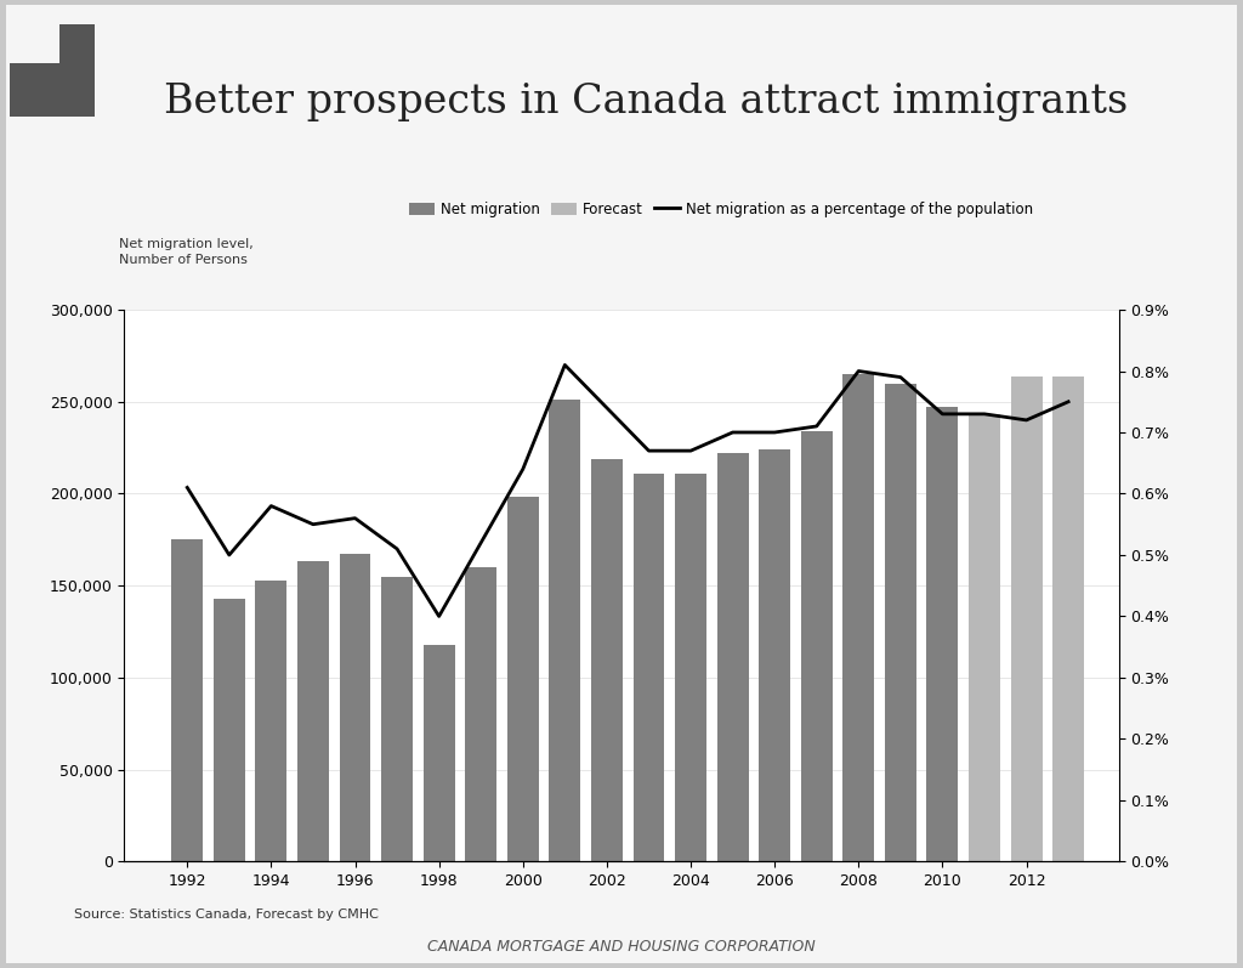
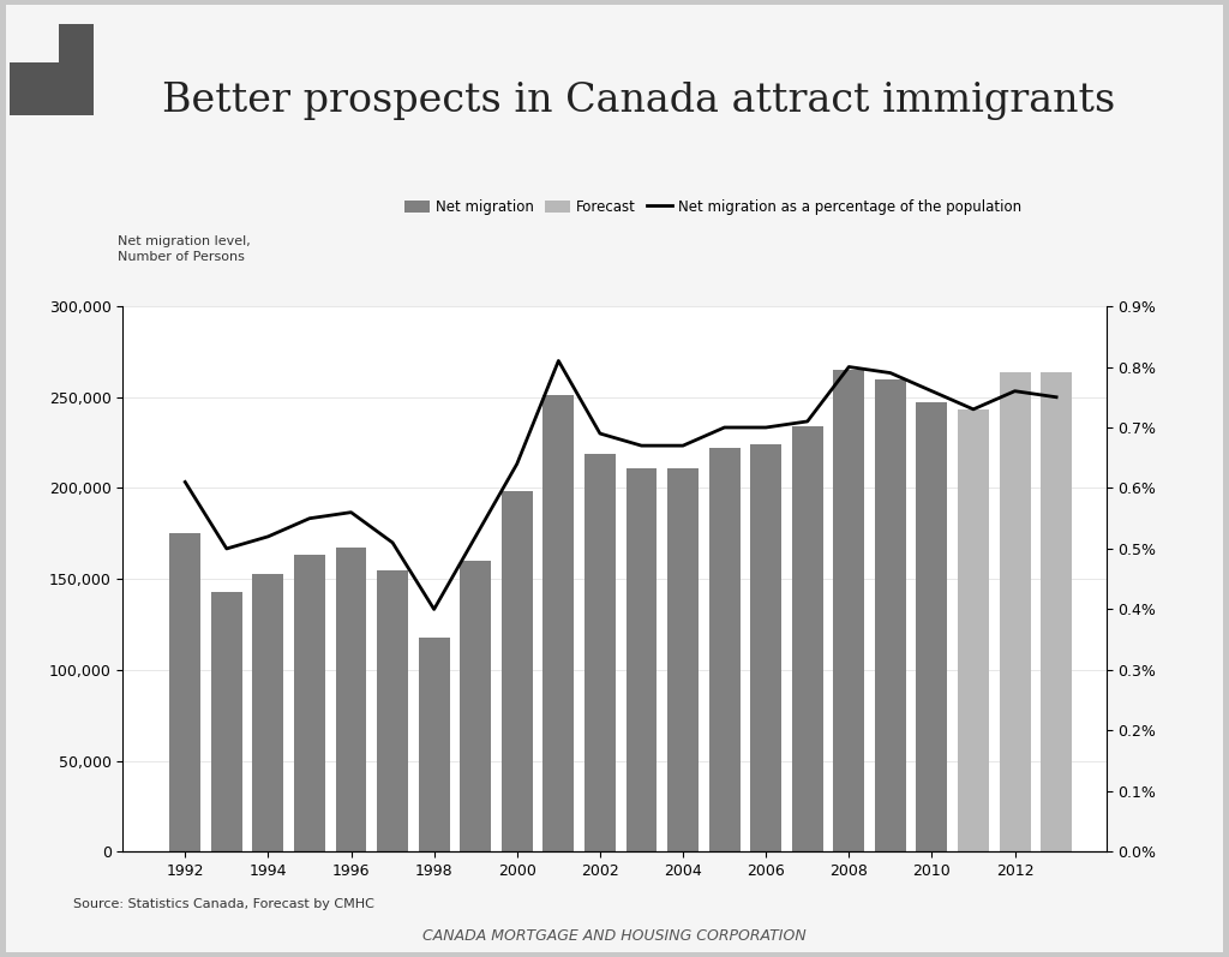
Net migration as a percentage of the population/1994: 0.58% -> 0.52%
Net migration as a percentage of the population/2002: 0.74% -> 0.69%
Net migration as a percentage of the population/2010: 0.73% -> 0.76%
Net migration as a percentage of the population/2012: 0.72% -> 0.76%
